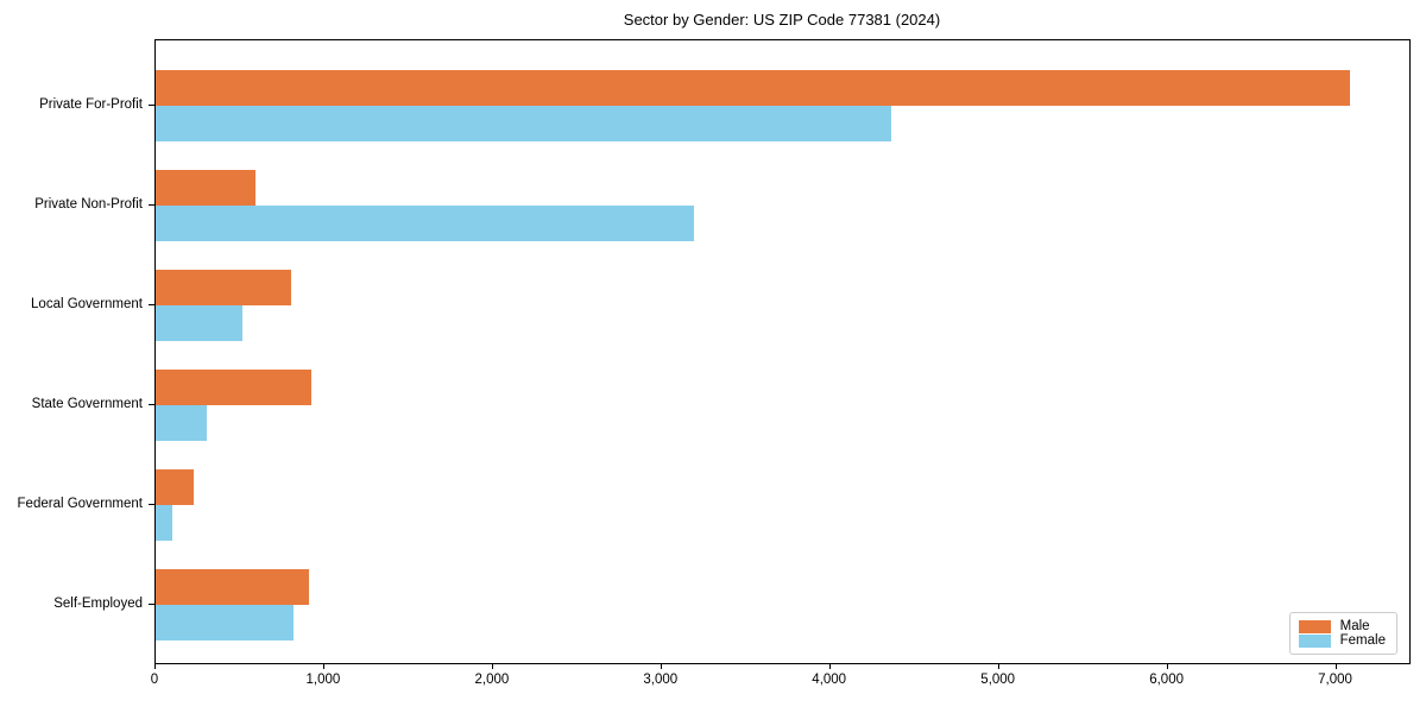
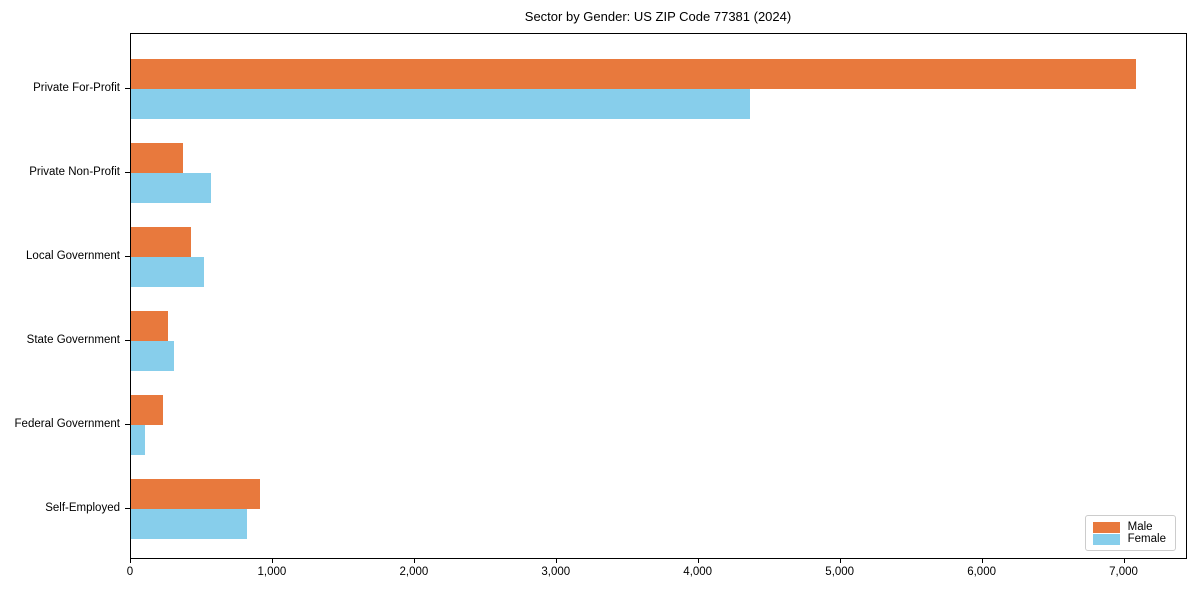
Male/Private Non-Profit: 590 -> 360
Female/Private Non-Profit: 3190 -> 560
Male/Local Government: 800 -> 420
Male/State Government: 920 -> 260
